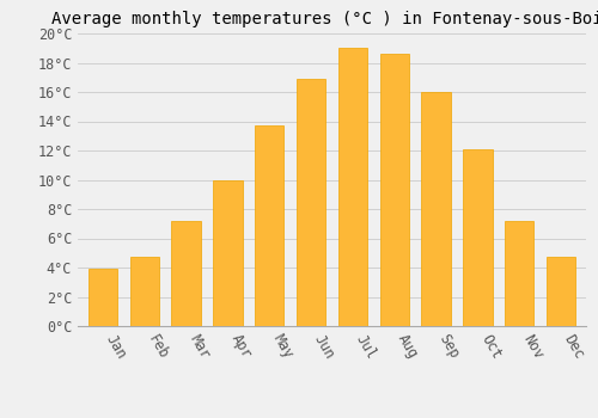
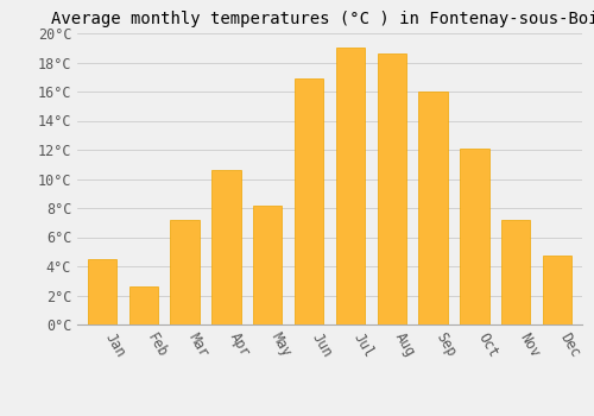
Jan: 3.9°C -> 4.5°C
Feb: 4.7°C -> 2.6°C
Apr: 10.0°C -> 10.6°C
May: 13.7°C -> 8.2°C
